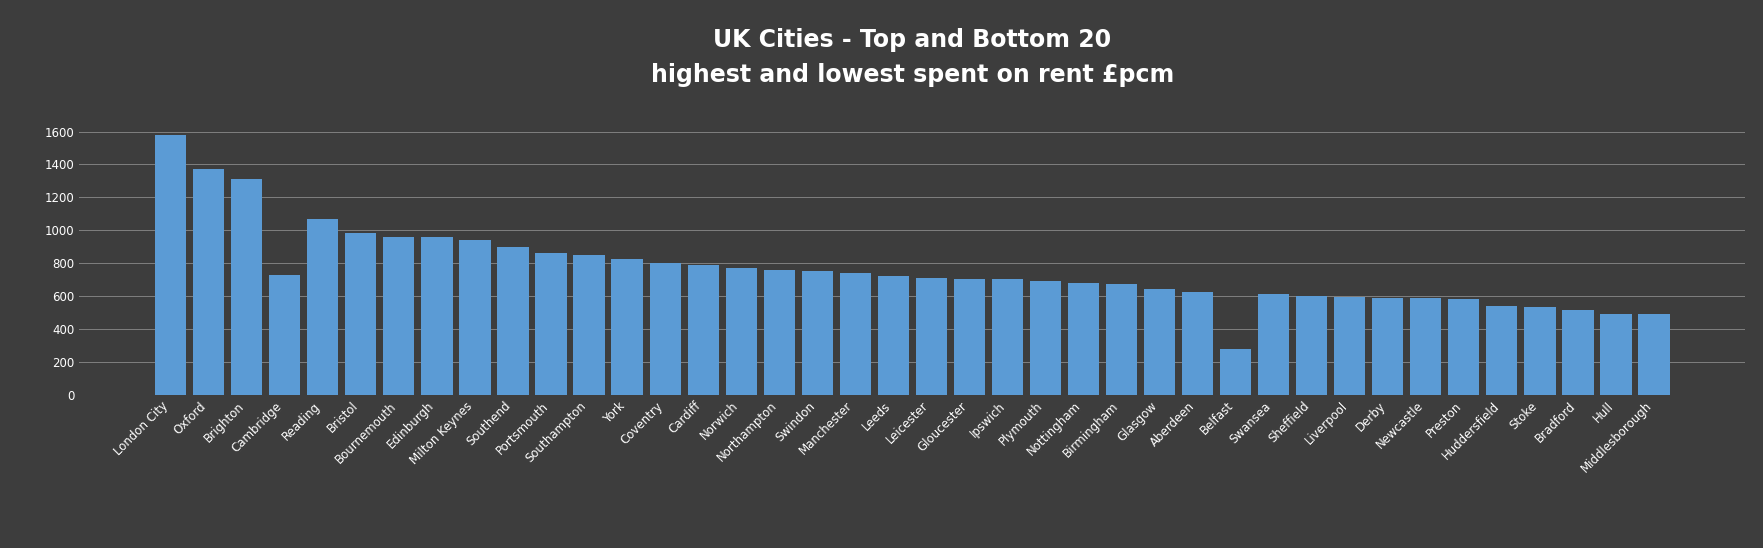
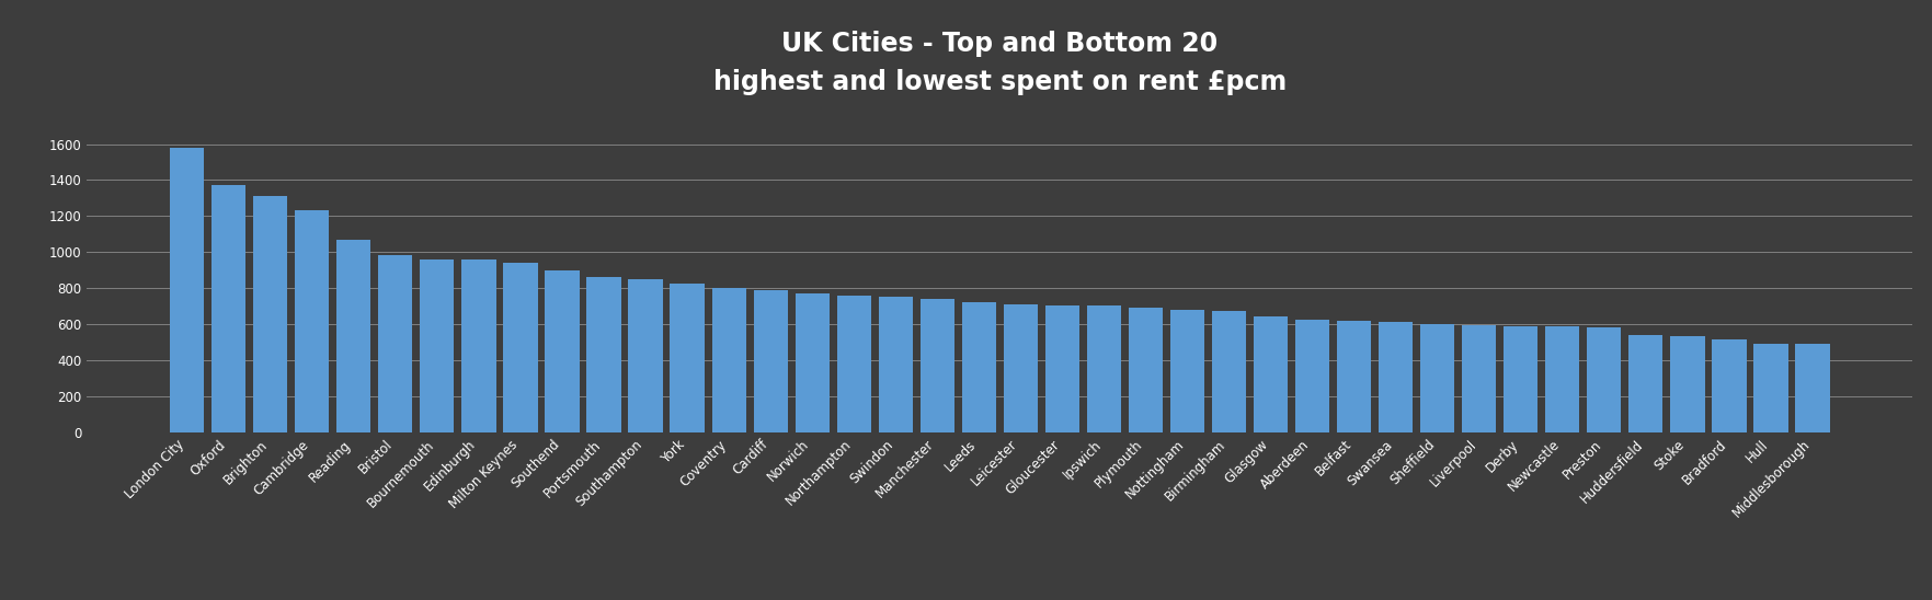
Cambridge: 730 -> 1230
Belfast: 280 -> 620
